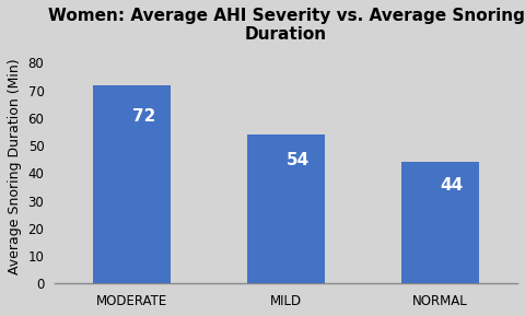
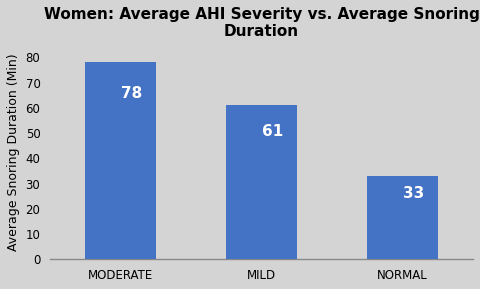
MODERATE: 72 -> 78
MILD: 54 -> 61
NORMAL: 44 -> 33
